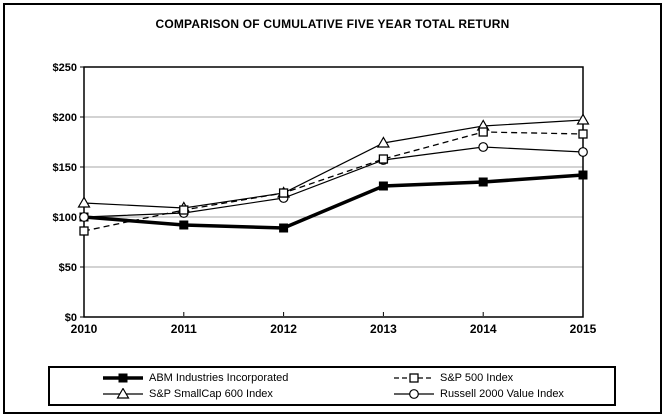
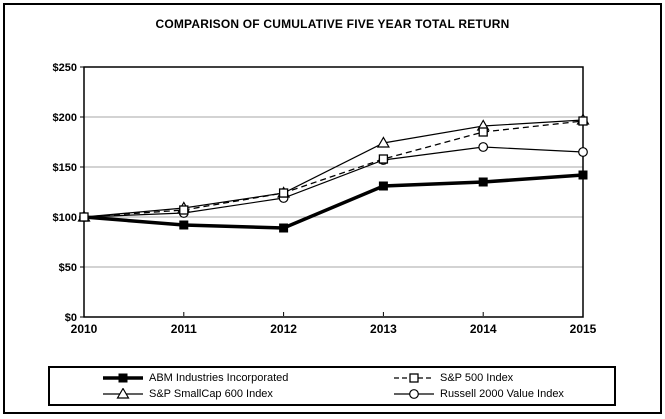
S&P 500 Index/2010: $86 -> $100
S&P SmallCap 600 Index/2010: $114 -> $100
S&P 500 Index/2015: $183 -> $196
